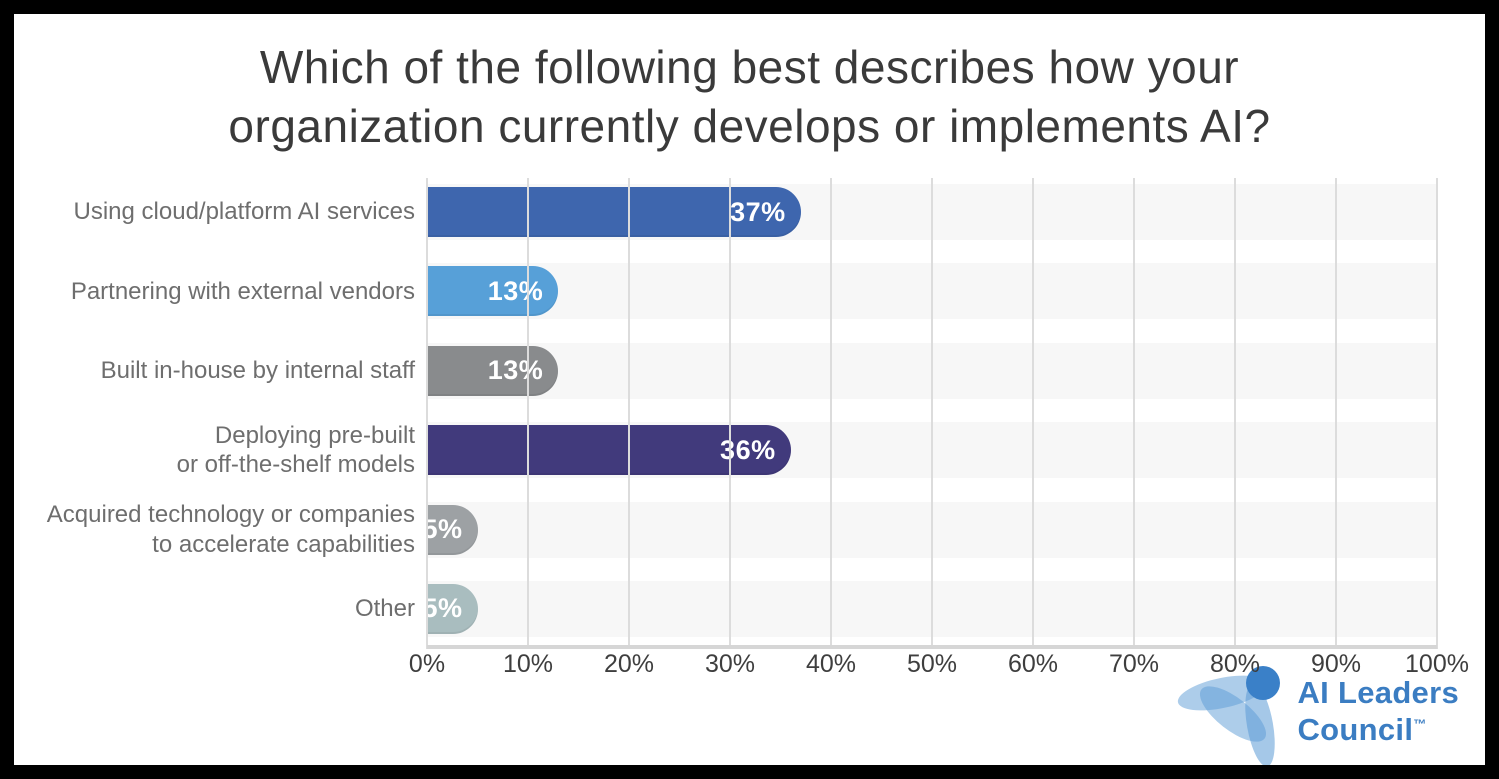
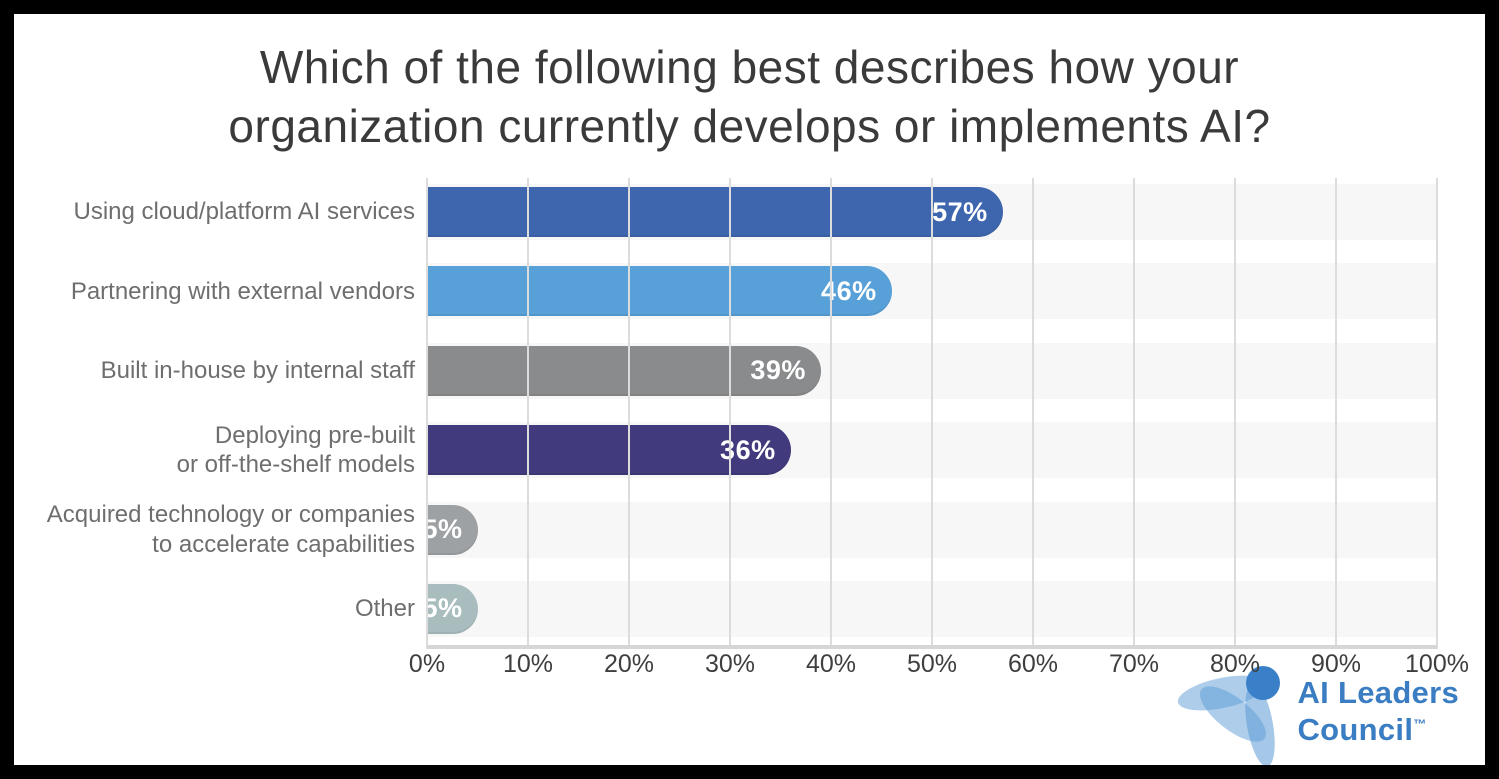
Using cloud/platform AI services: 37% -> 57%
Partnering with external vendors: 13% -> 46%
Built in-house by internal staff: 13% -> 39%
